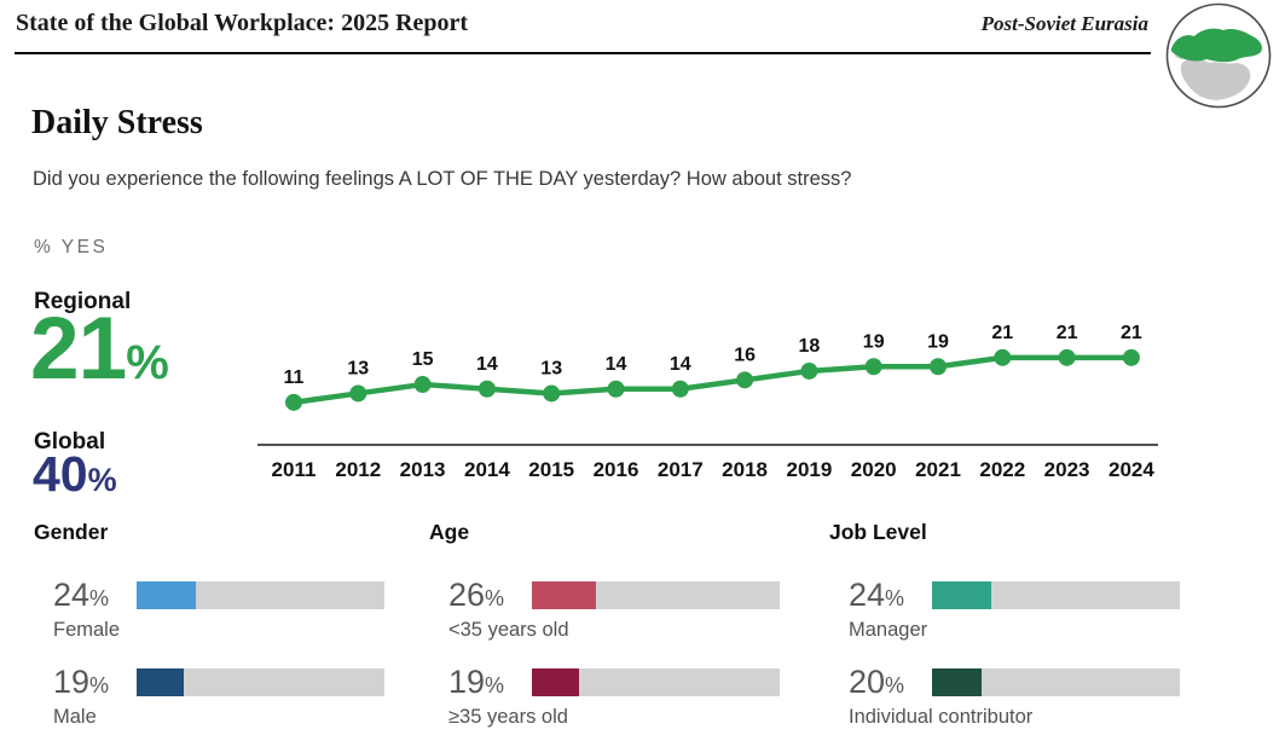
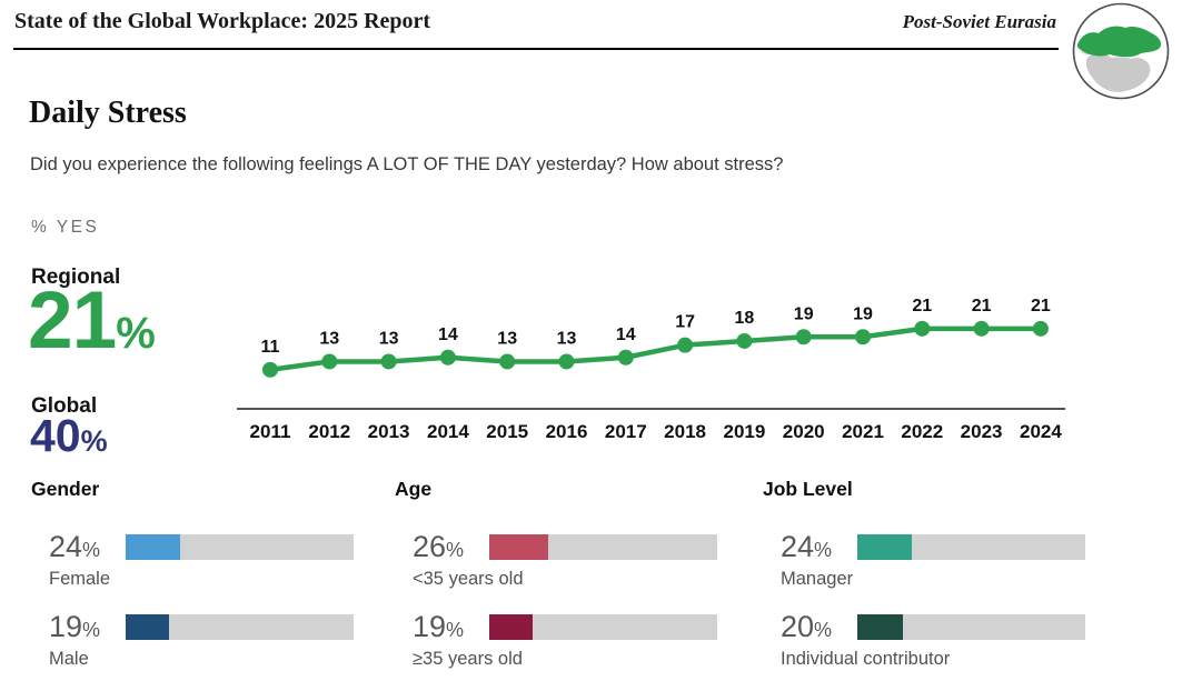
2013: 15 -> 13
2016: 14 -> 13
2018: 16 -> 17
